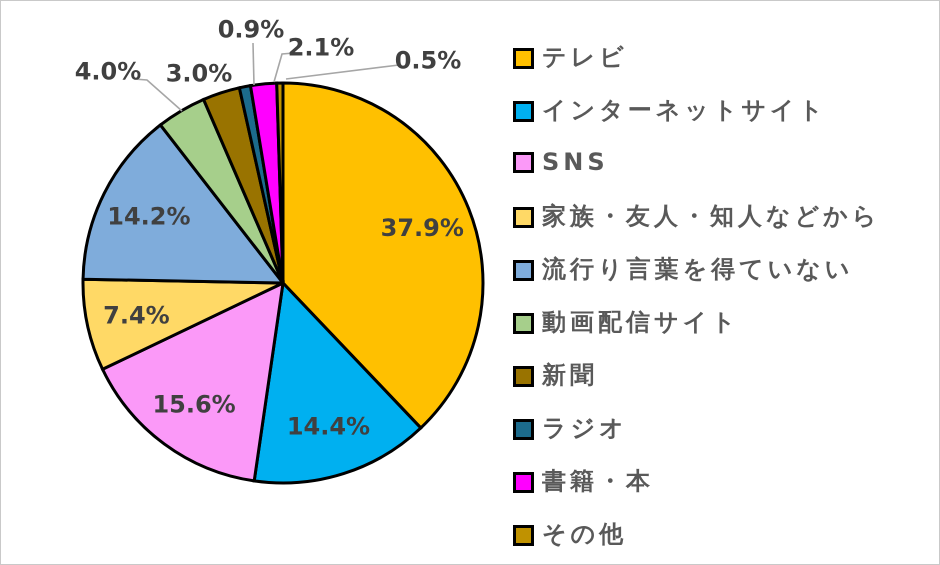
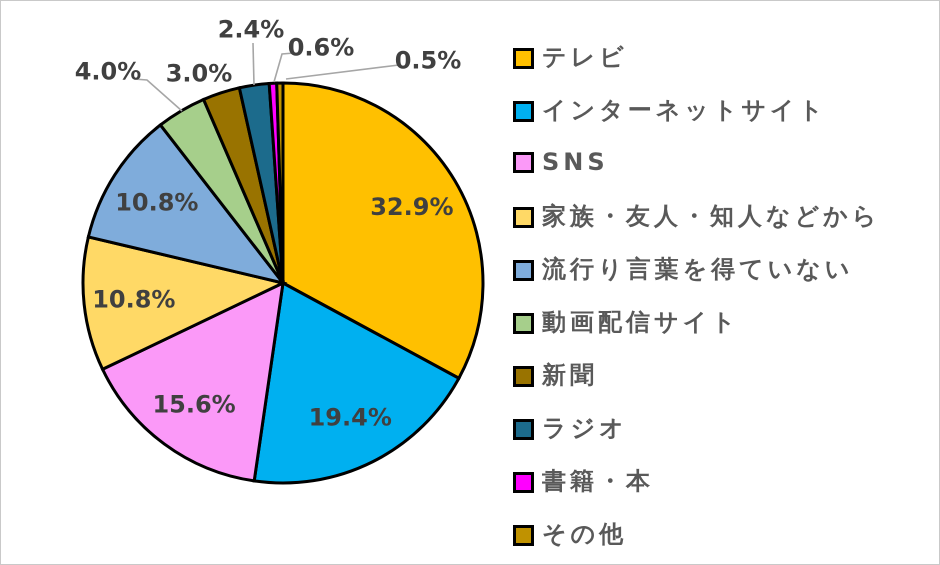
テレビ: 37.9% -> 32.9%
インターネットサイト: 14.4% -> 19.4%
家族・友人・知人などから: 7.4% -> 10.8%
流行り言葉を得ていない: 14.2% -> 10.8%
ラジオ: 0.9% -> 2.4%
書籍・本: 2.1% -> 0.6%
